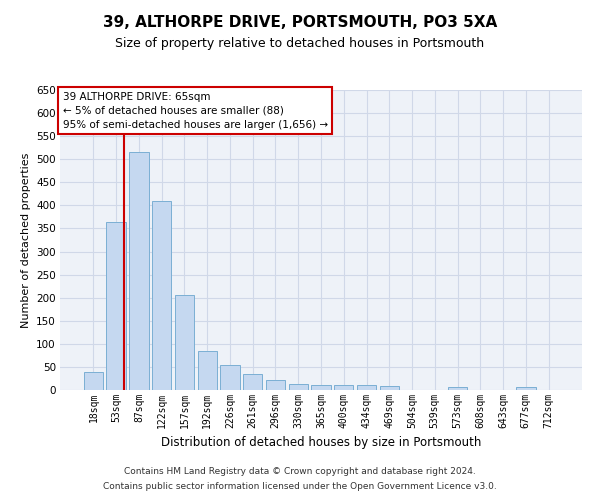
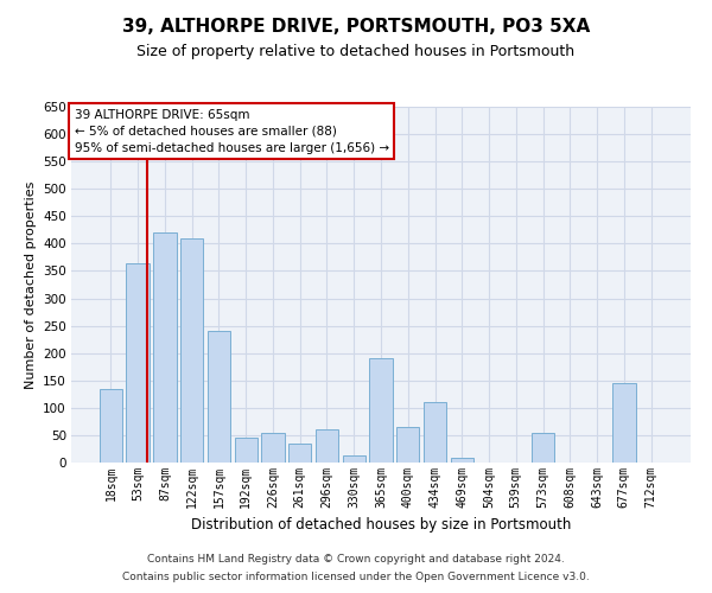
18sqm: 38 -> 135
87sqm: 515 -> 420
157sqm: 205 -> 240
192sqm: 85 -> 45
296sqm: 22 -> 60
365sqm: 10 -> 190
400sqm: 10 -> 65
434sqm: 10 -> 110
573sqm: 6 -> 55
677sqm: 6 -> 145
